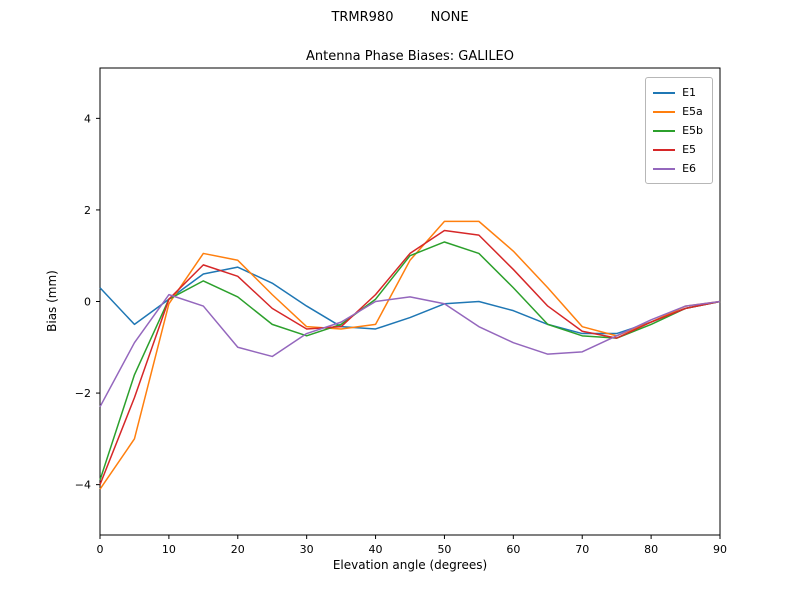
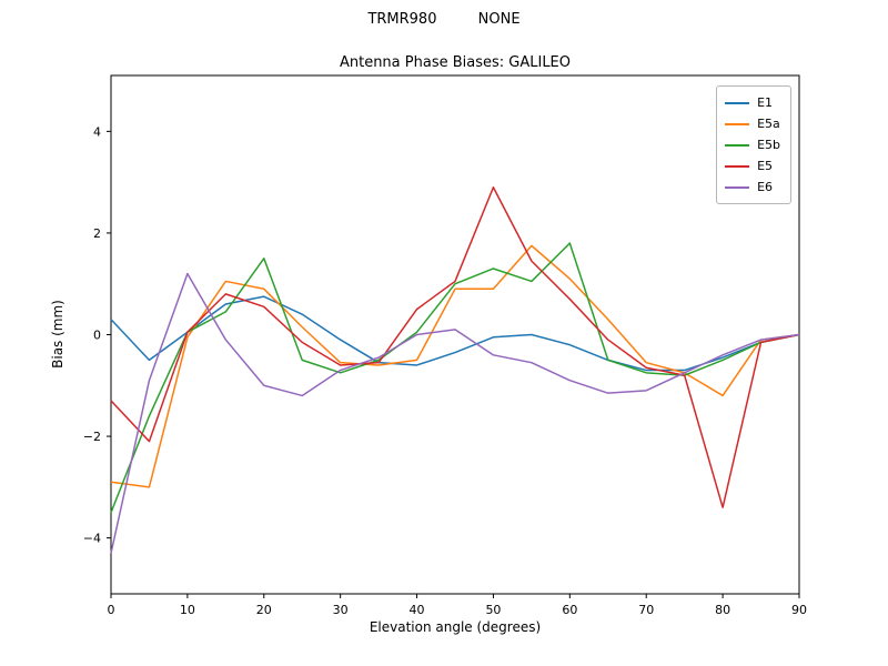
E5a/0: -4.1 -> -2.9
E5b/0: -3.9 -> -3.5
E5/0: -4.0 -> -1.3
E6/0: -2.3 -> -4.3
E6/10: 0.1 -> 1.2
E5b/20: 0.1 -> 1.5
E5/40: 0.1 -> 0.5
E5a/50: 1.8 -> 0.9
E5/50: 1.6 -> 2.9
E6/50: -0.1 -> -0.4
E5b/60: 0.3 -> 1.8
E5a/80: -0.5 -> -1.2
E5/80: -0.5 -> -3.4
